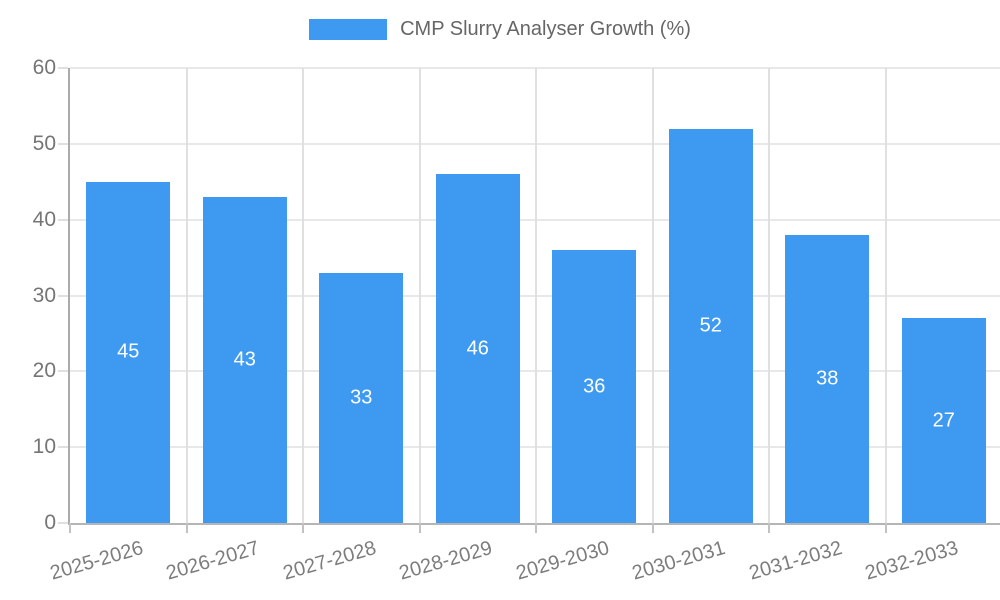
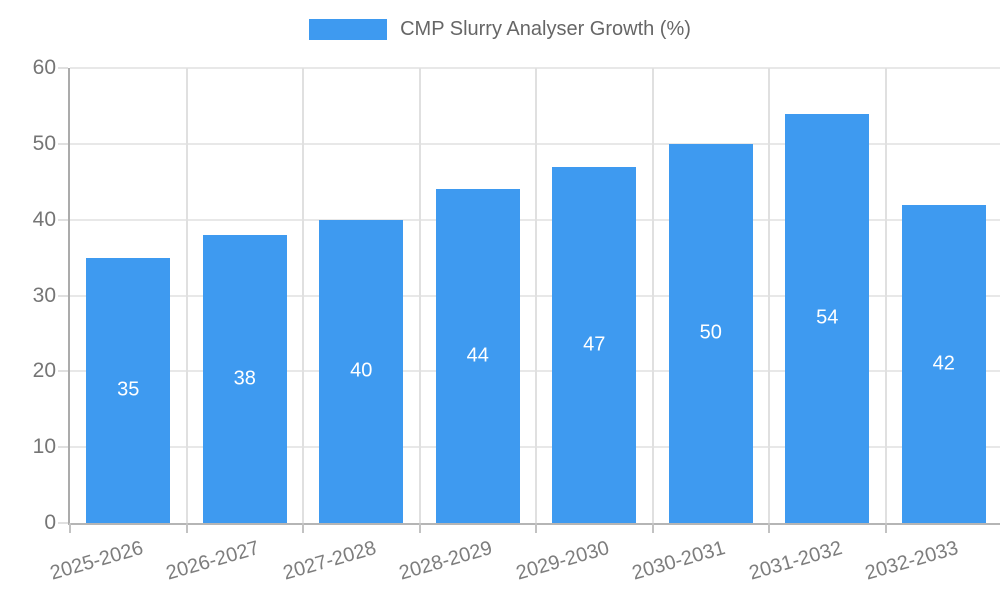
2025-2026: 45 -> 35
2026-2027: 43 -> 38
2027-2028: 33 -> 40
2028-2029: 46 -> 44
2029-2030: 36 -> 47
2030-2031: 52 -> 50
2031-2032: 38 -> 54
2032-2033: 27 -> 42
